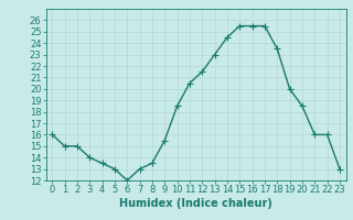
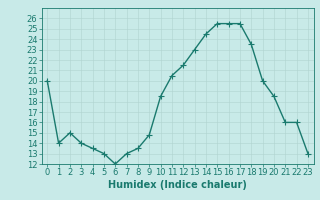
0: 16.0 -> 20.0
1: 15.0 -> 14.0
9: 15.5 -> 14.8
